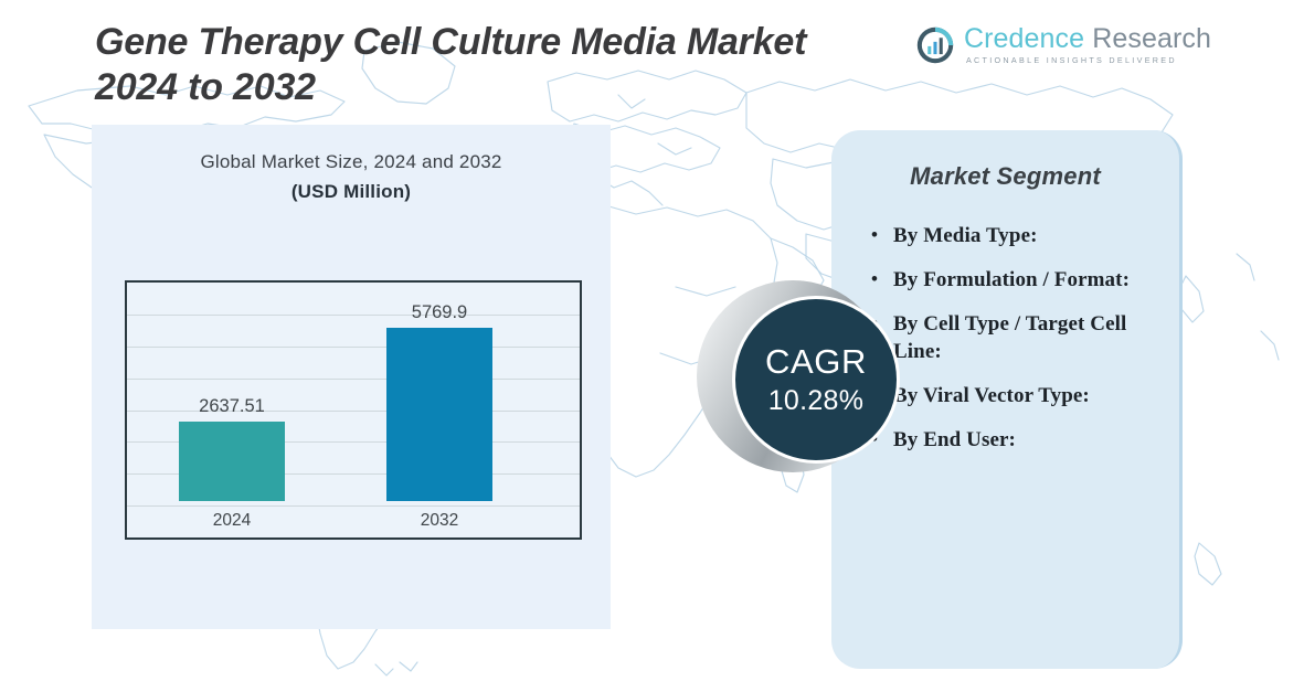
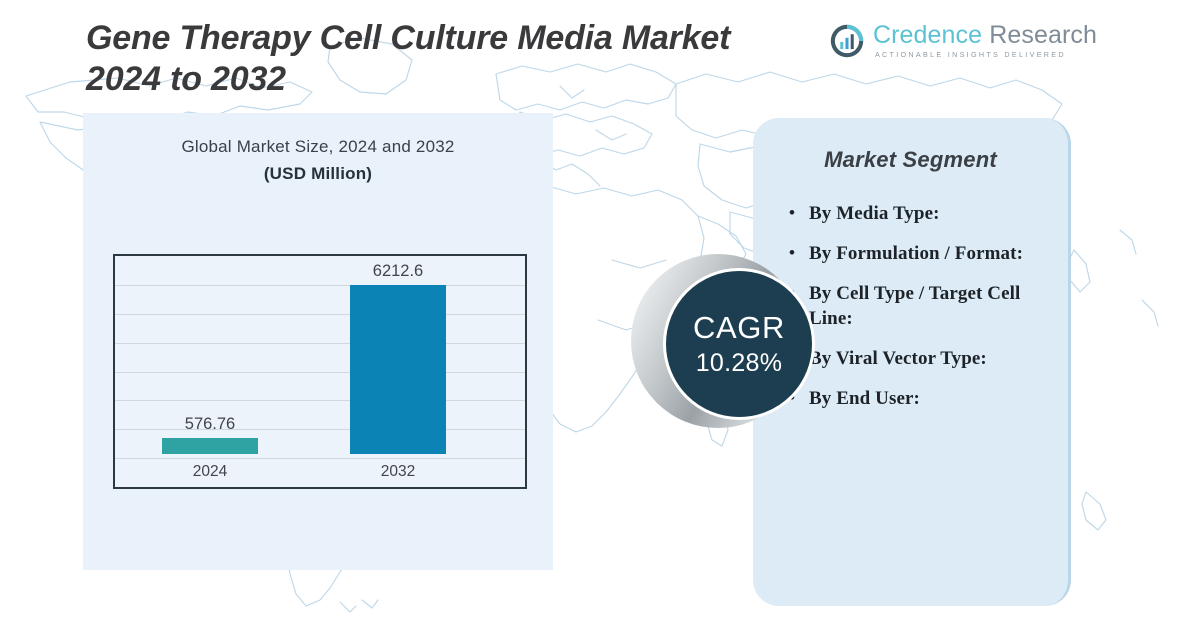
2024: 2637.51 -> 576.76
2032: 5769.9 -> 6212.6
